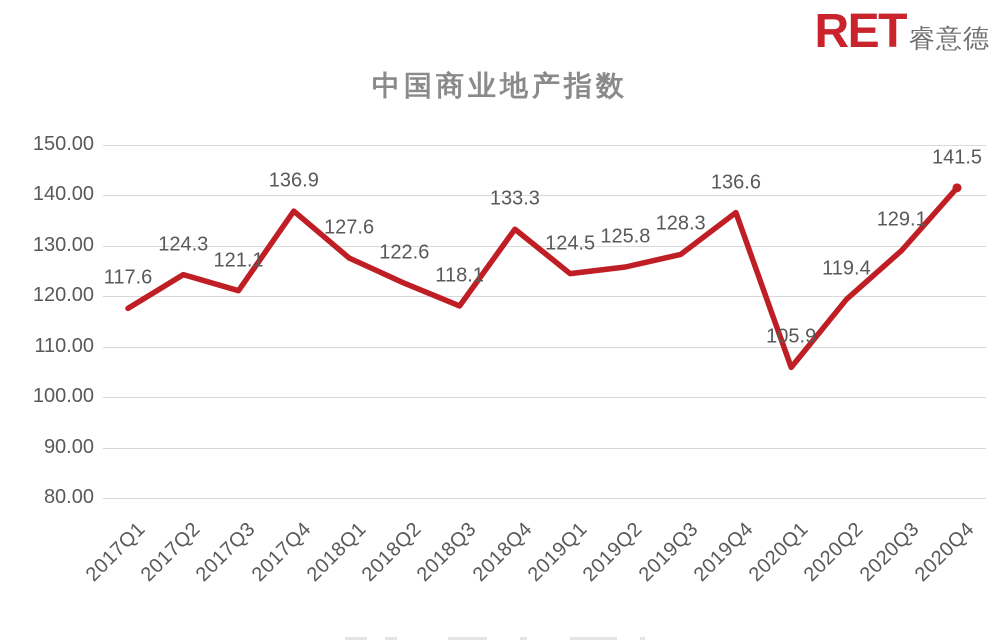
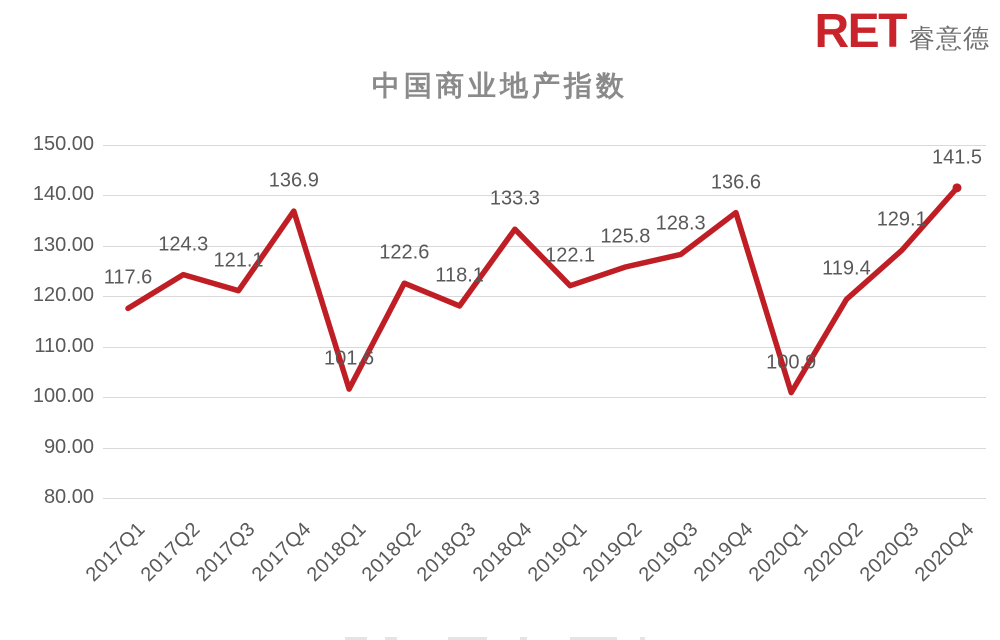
2018Q1: 127.6 -> 101.6
2019Q1: 124.5 -> 122.1
2020Q1: 105.9 -> 100.9
